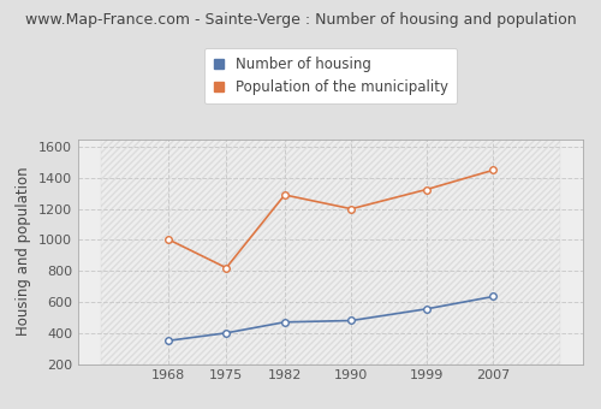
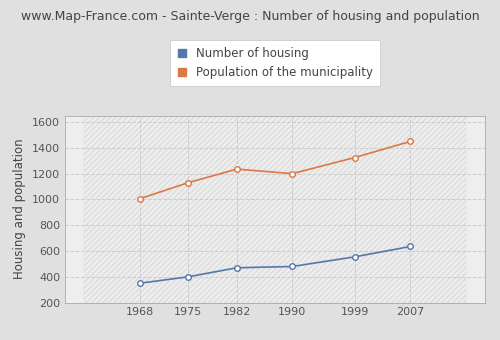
Population of the municipality/1975: 820 -> 1130
Population of the municipality/1982: 1290 -> 1240
